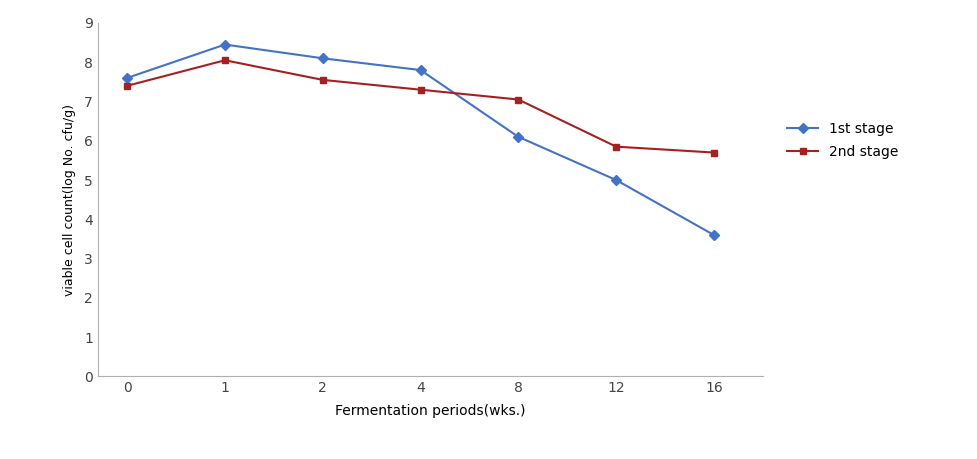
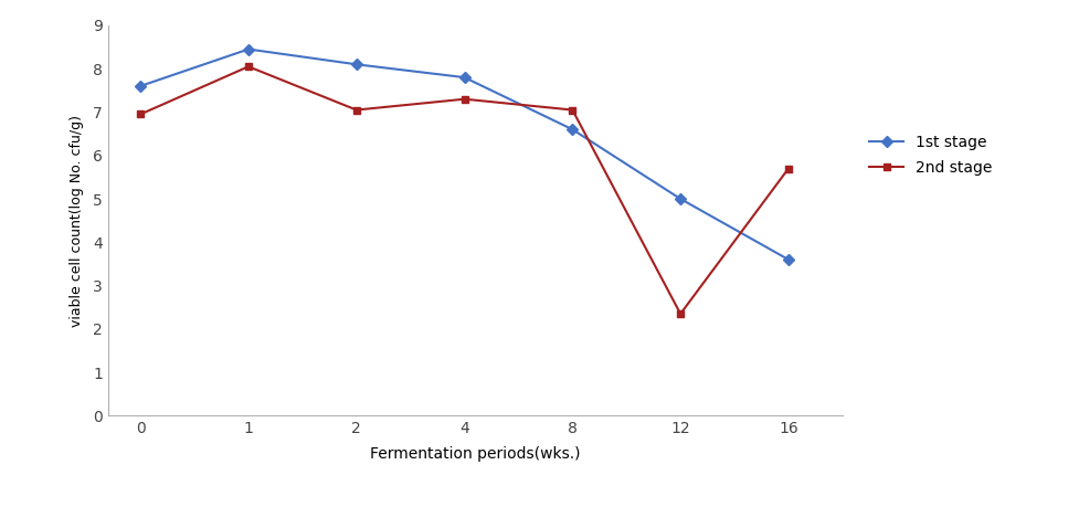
2nd stage/0: 7.40 -> 6.95
2nd stage/2: 7.55 -> 7.05
1st stage/8: 6.10 -> 6.60
2nd stage/12: 5.85 -> 2.35
